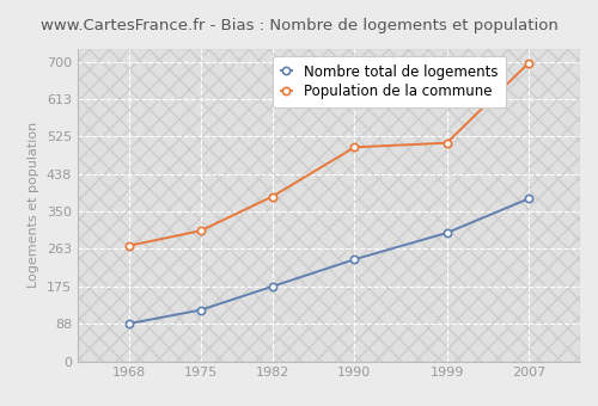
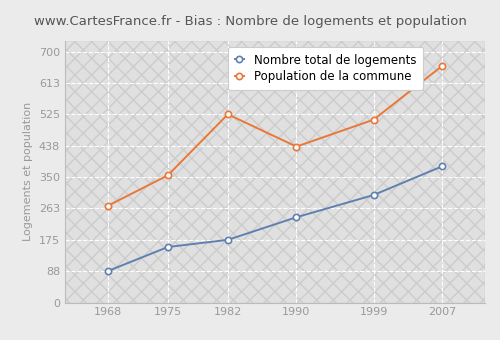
Nombre total de logements/1975: 120 -> 155
Population de la commune/1975: 305 -> 355
Population de la commune/1982: 385 -> 525
Population de la commune/1990: 500 -> 435
Population de la commune/2007: 697 -> 660
